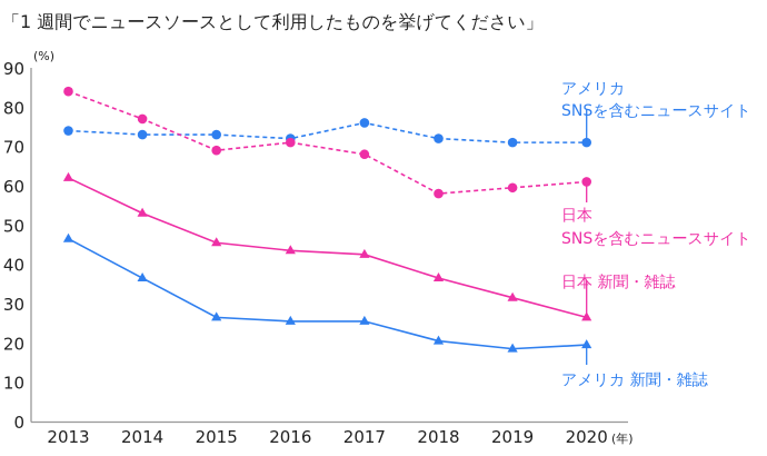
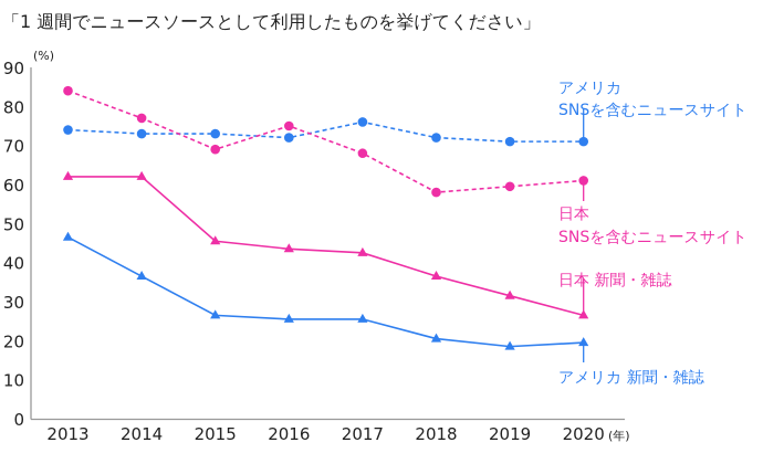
日本 新聞・雑誌/2014: 53 -> 62
日本 SNSを含むニュースサイト/2016: 71 -> 75
